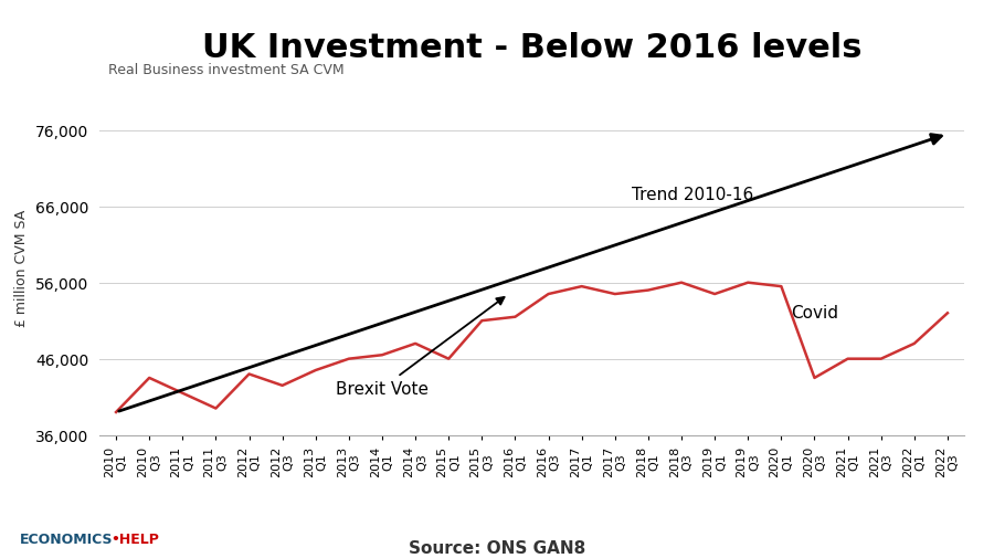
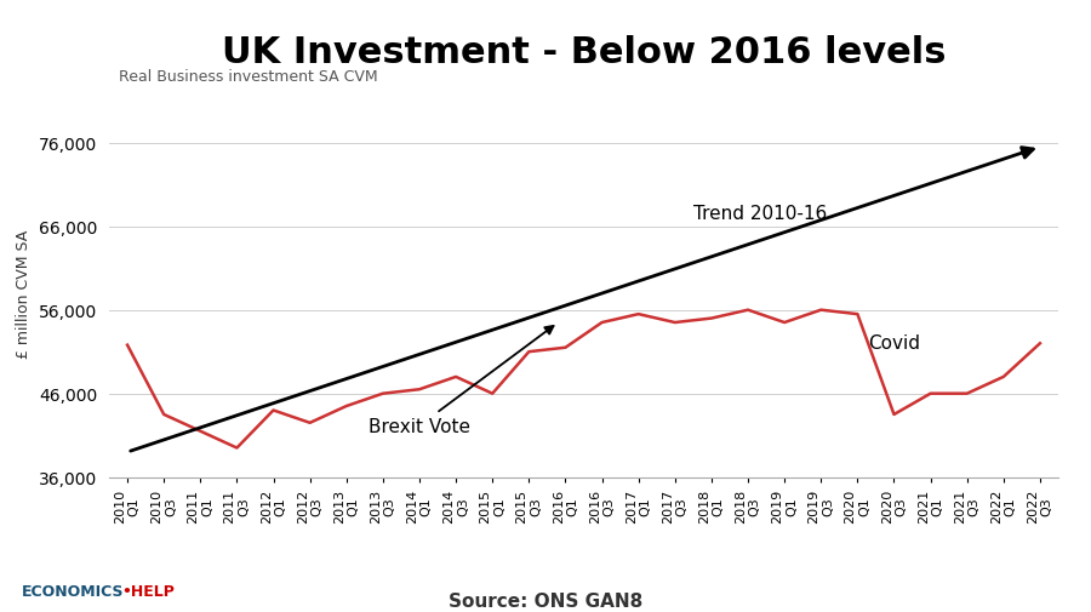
2010 Q1: 39,000 -> 51,800
